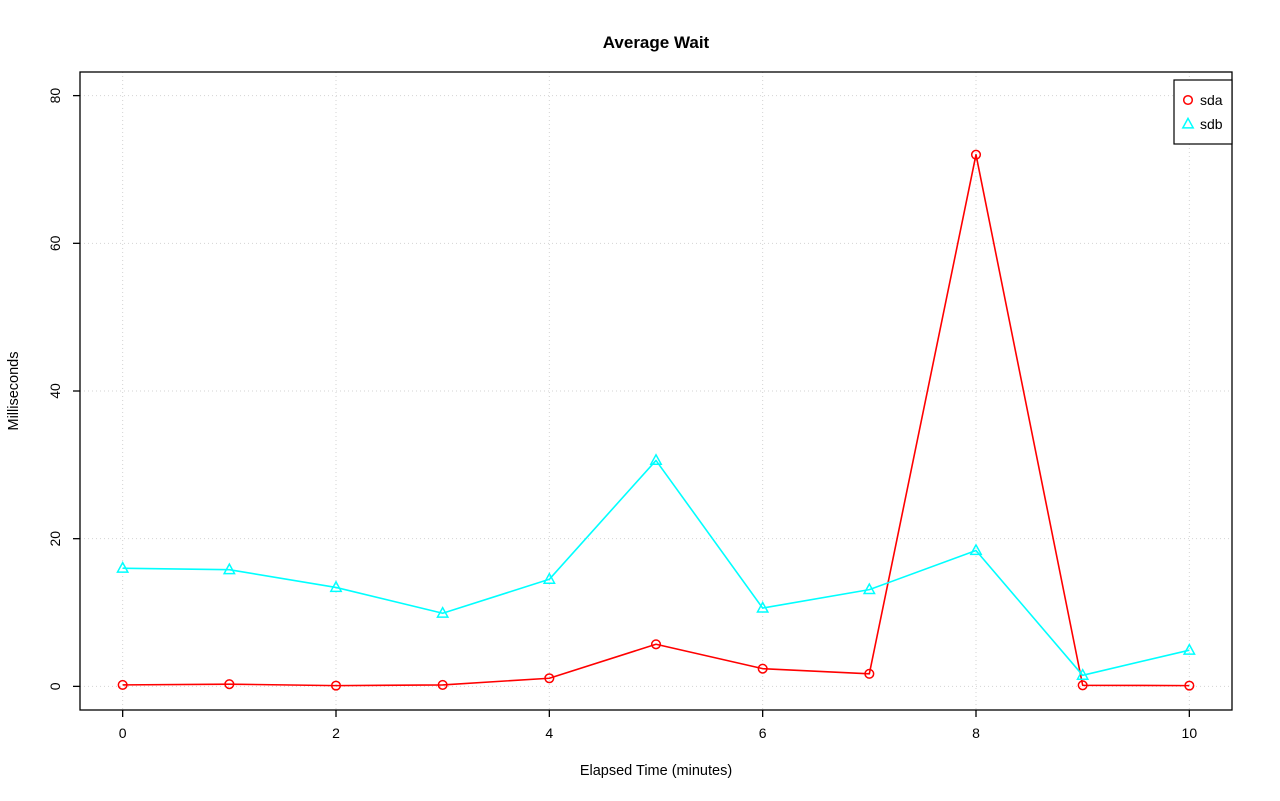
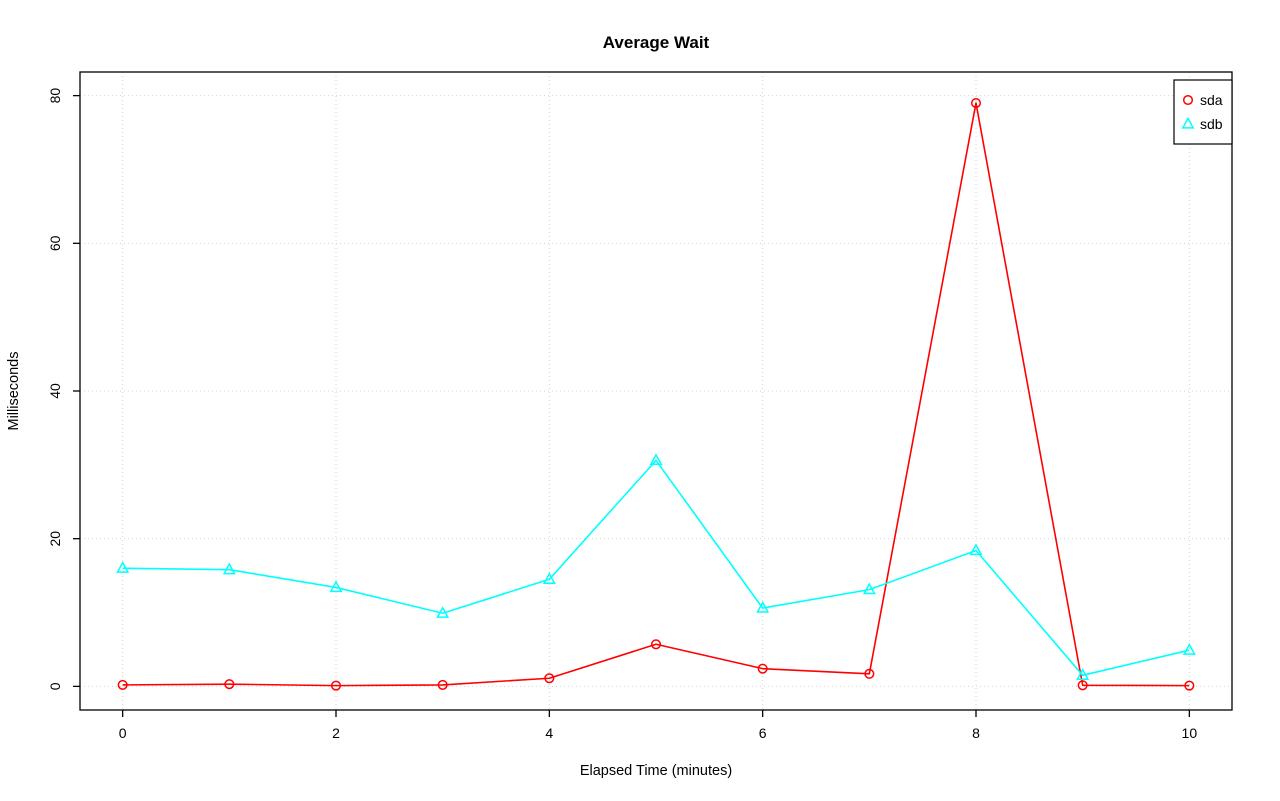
sda/8: 72 -> 79
